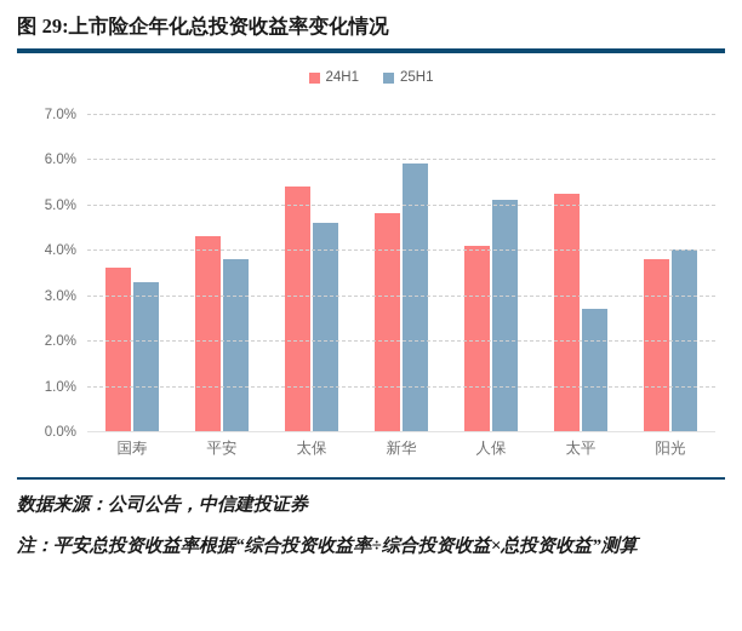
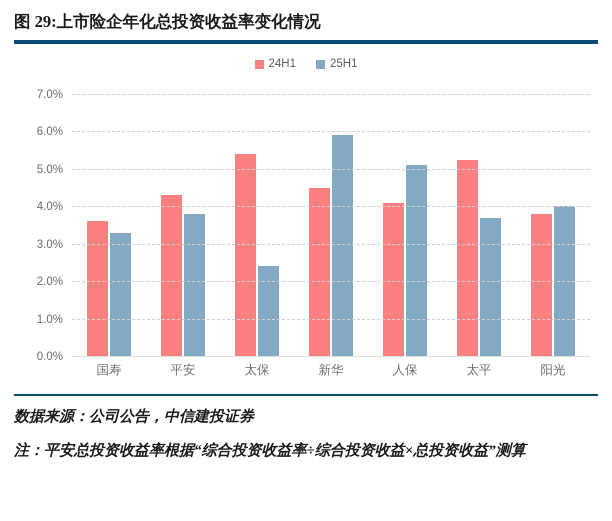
25H1/太保: 4.6% -> 2.4%
24H1/新华: 4.8% -> 4.5%
25H1/太平: 2.7% -> 3.7%
